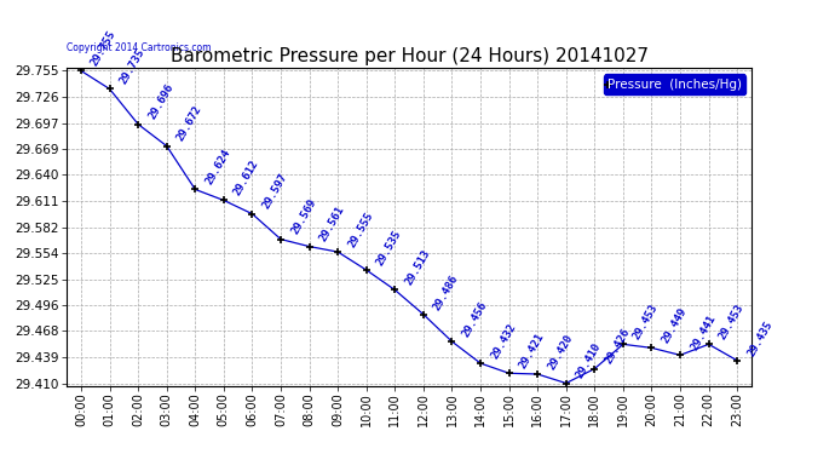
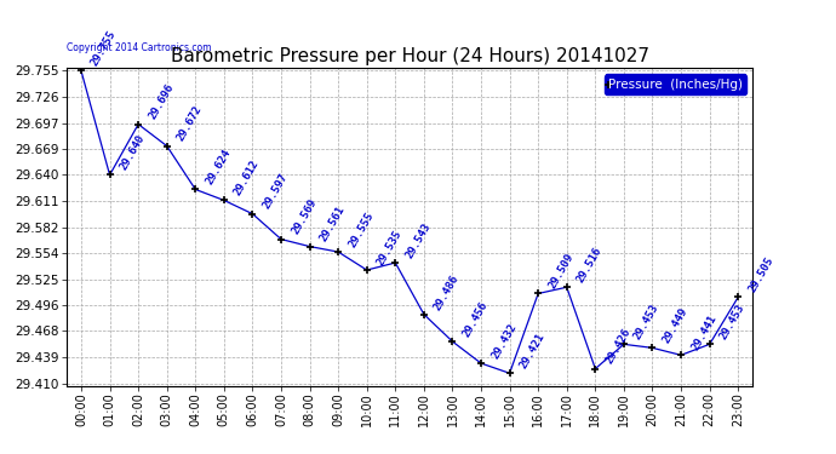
01:00: 29.735 -> 29.640
11:00: 29.513 -> 29.543
16:00: 29.420 -> 29.509
17:00: 29.410 -> 29.516
23:00: 29.435 -> 29.505
